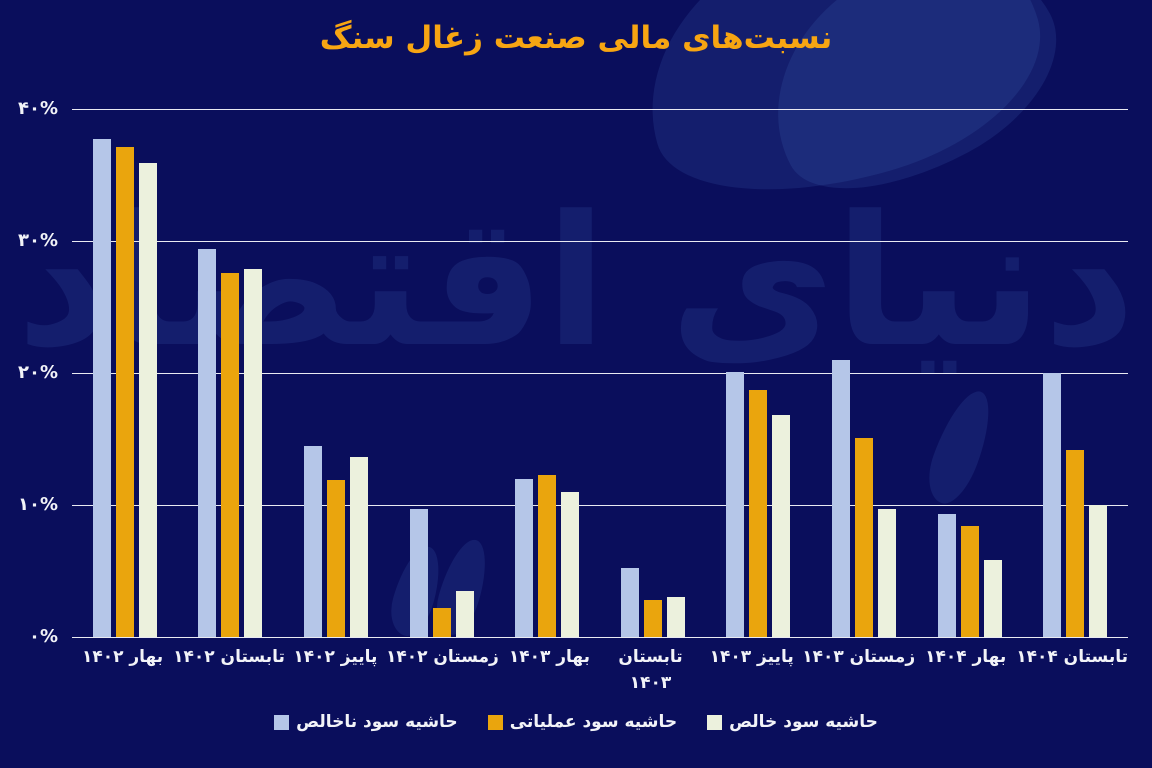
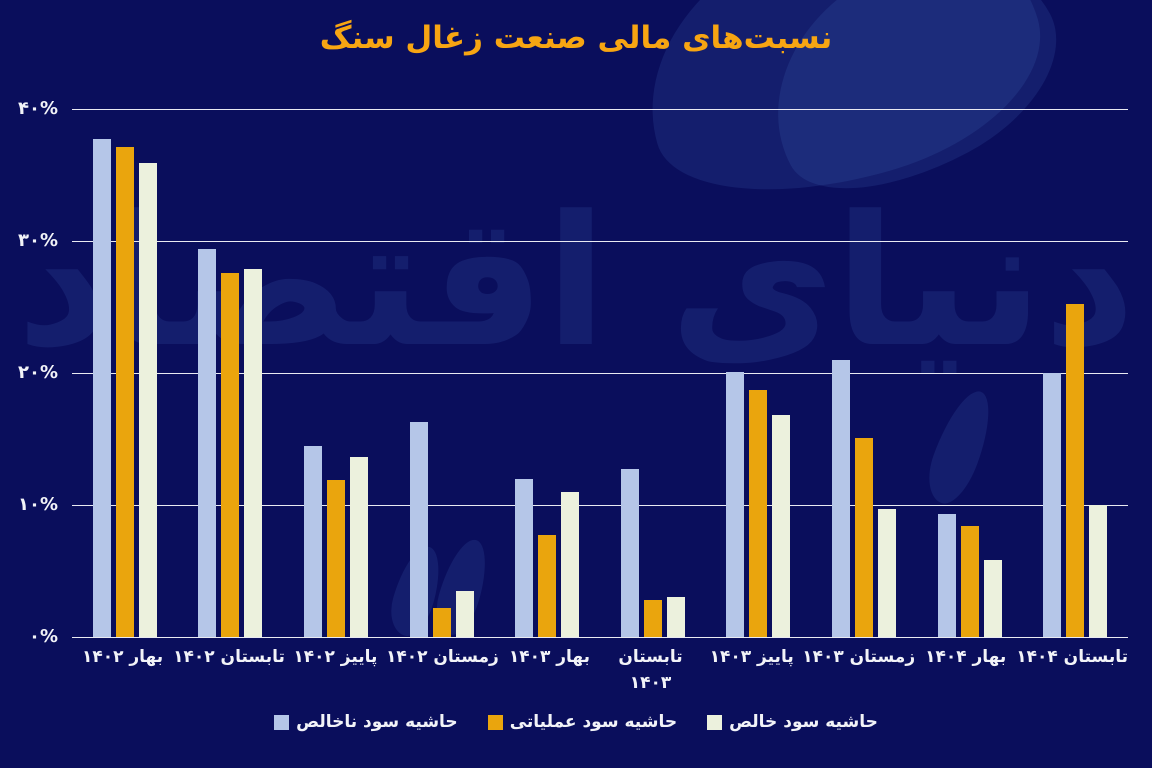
حاشیه سود ناخالص/زمستان ۱۴۰۲: 9.7% -> 16.3%
حاشیه سود عملیاتی/بهار ۱۴۰۳: 12.3% -> 7.7%
حاشیه سود ناخالص/تابستان ۱۴۰۳: 5.2% -> 12.7%
حاشیه سود عملیاتی/تابستان ۱۴۰۴: 14.2% -> 25.2%
